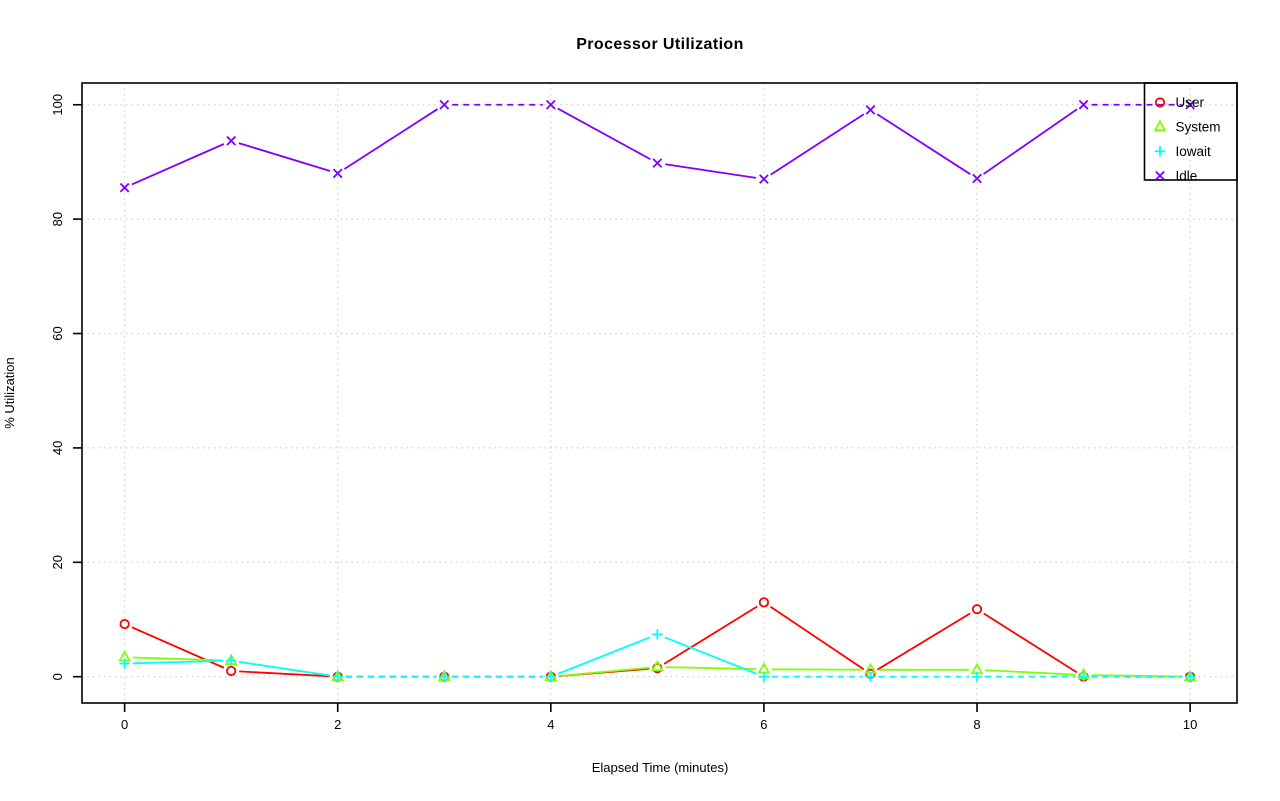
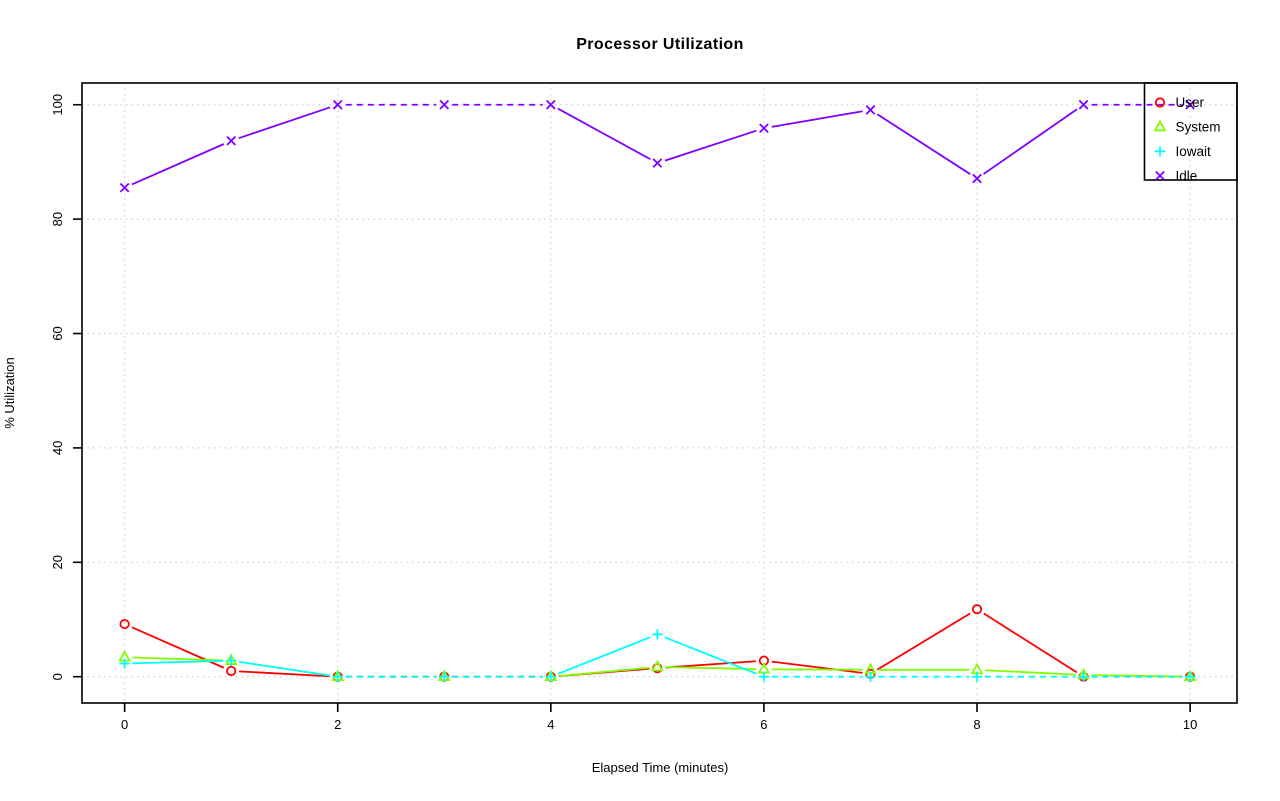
Idle/2: 88 -> 100
User/6: 13 -> 3
Idle/6: 87 -> 96
